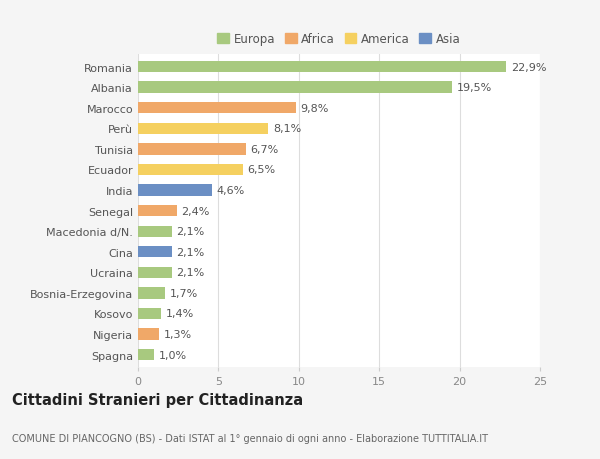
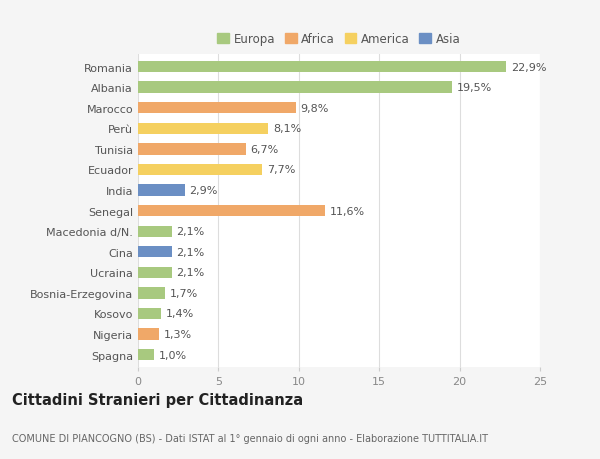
Ecuador: 6,5% -> 7,7%
India: 4,6% -> 2,9%
Senegal: 2,4% -> 11,6%
